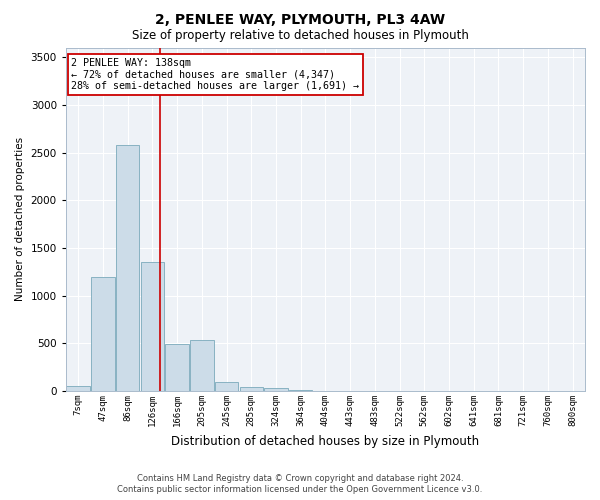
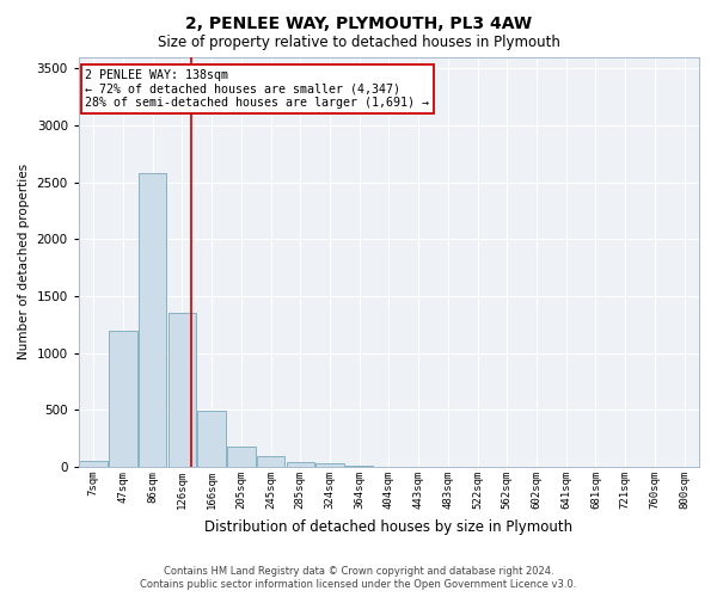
205sqm: 540 -> 180
